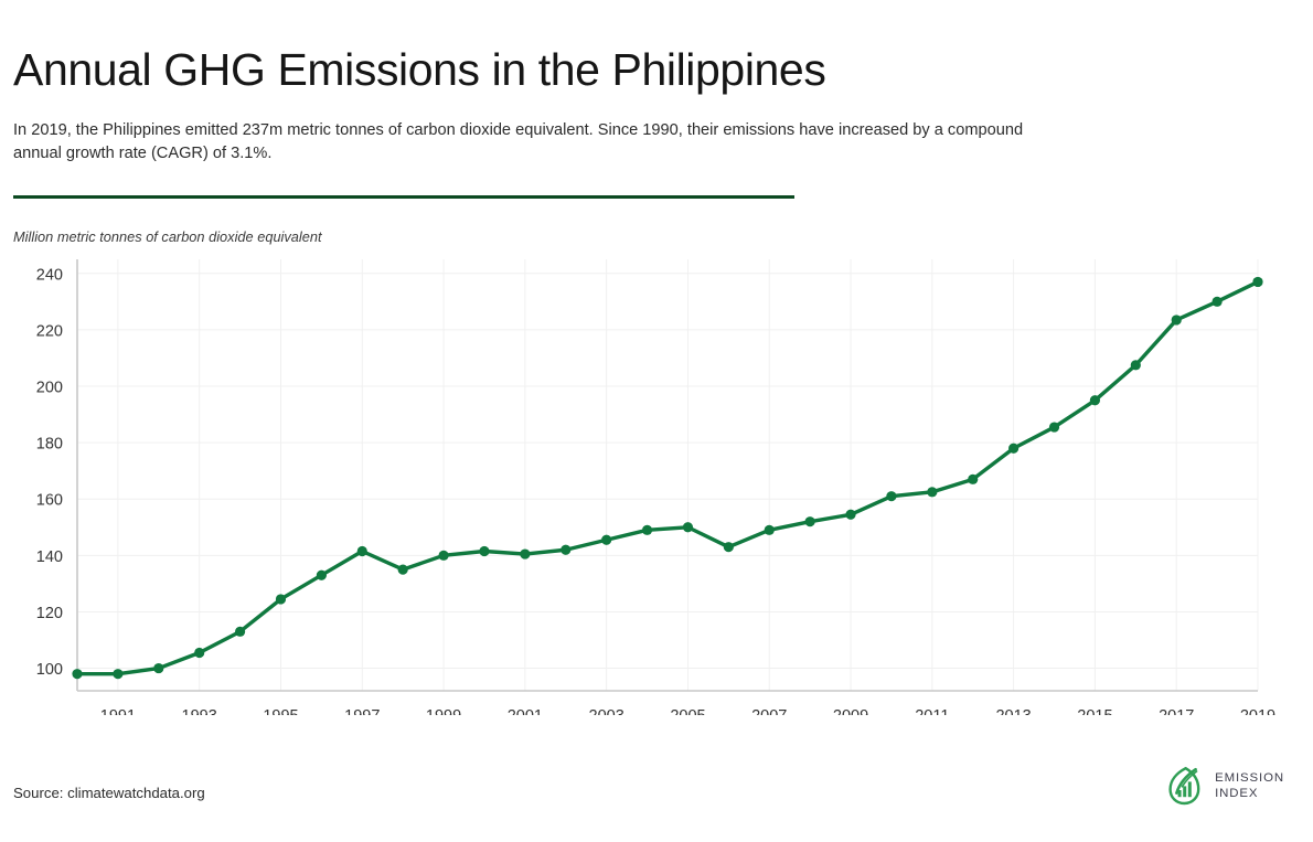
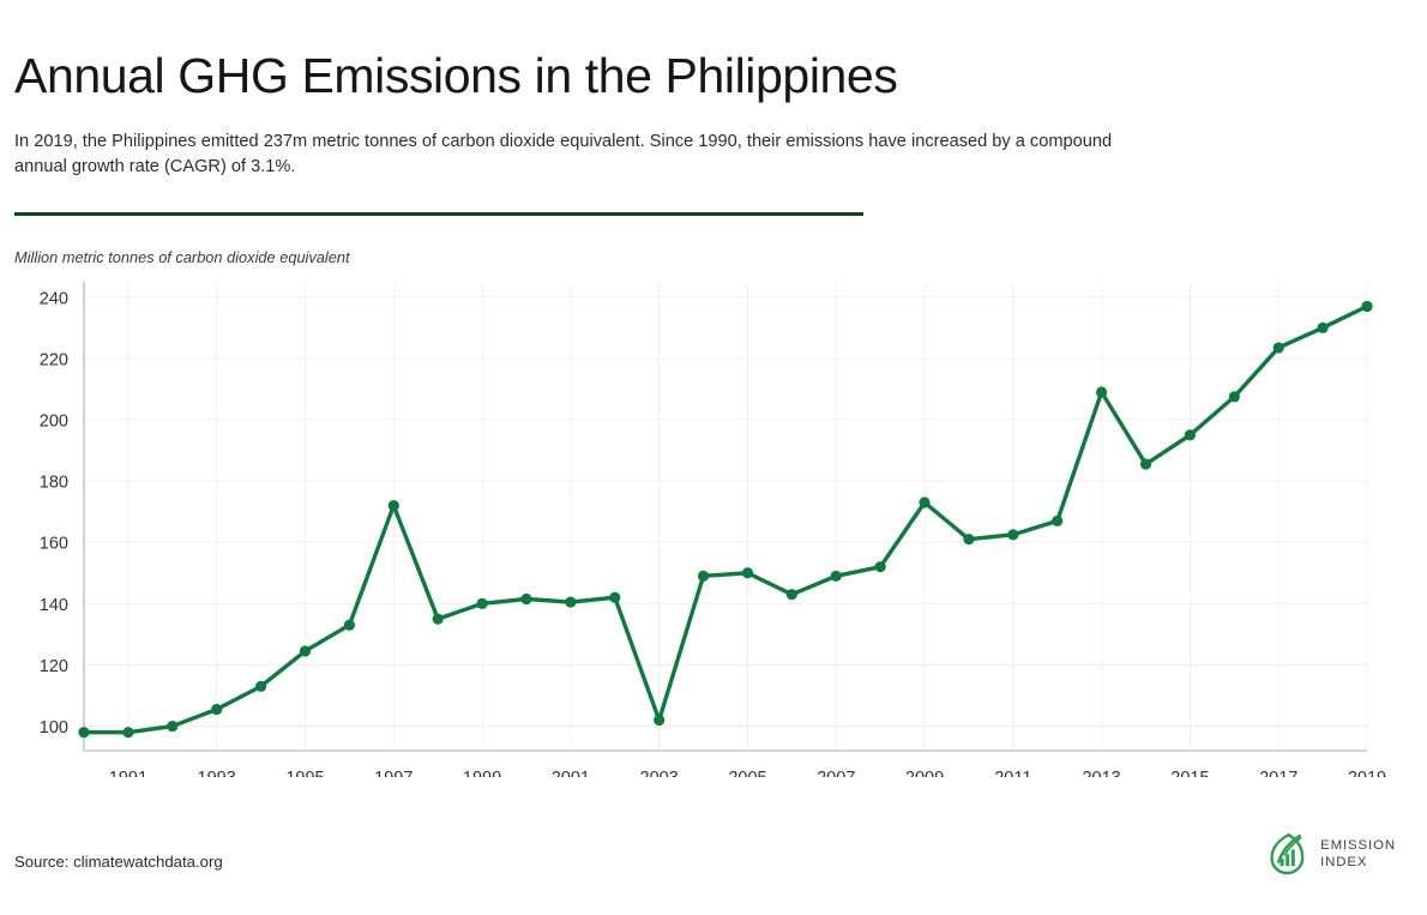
1997: 142 -> 172
2003: 146 -> 102
2009: 154 -> 173
2013: 178 -> 209
